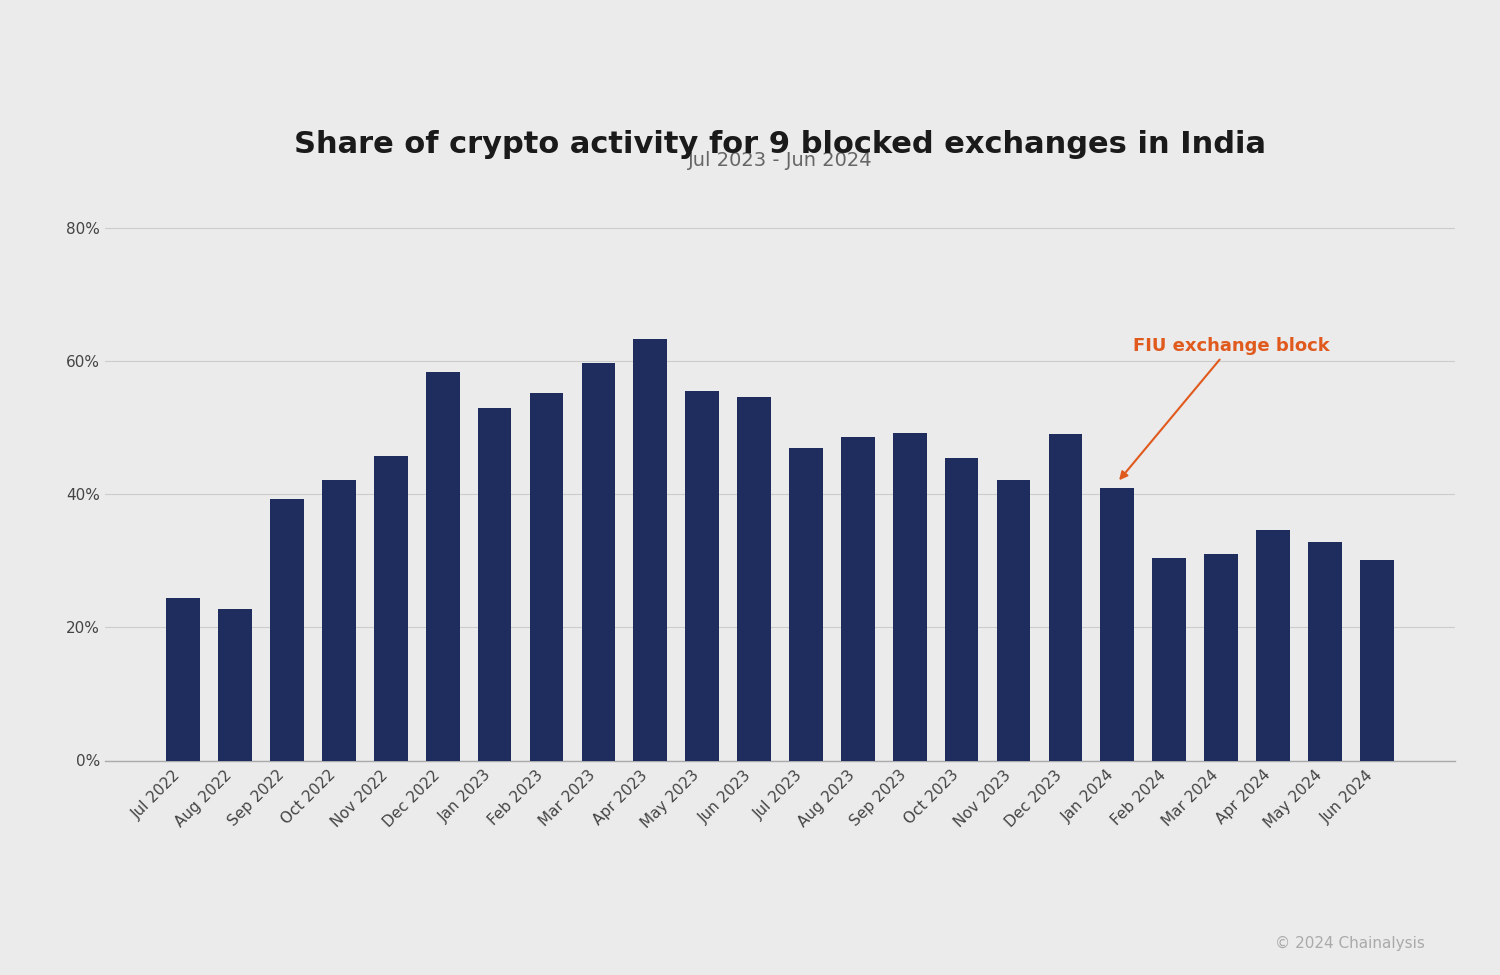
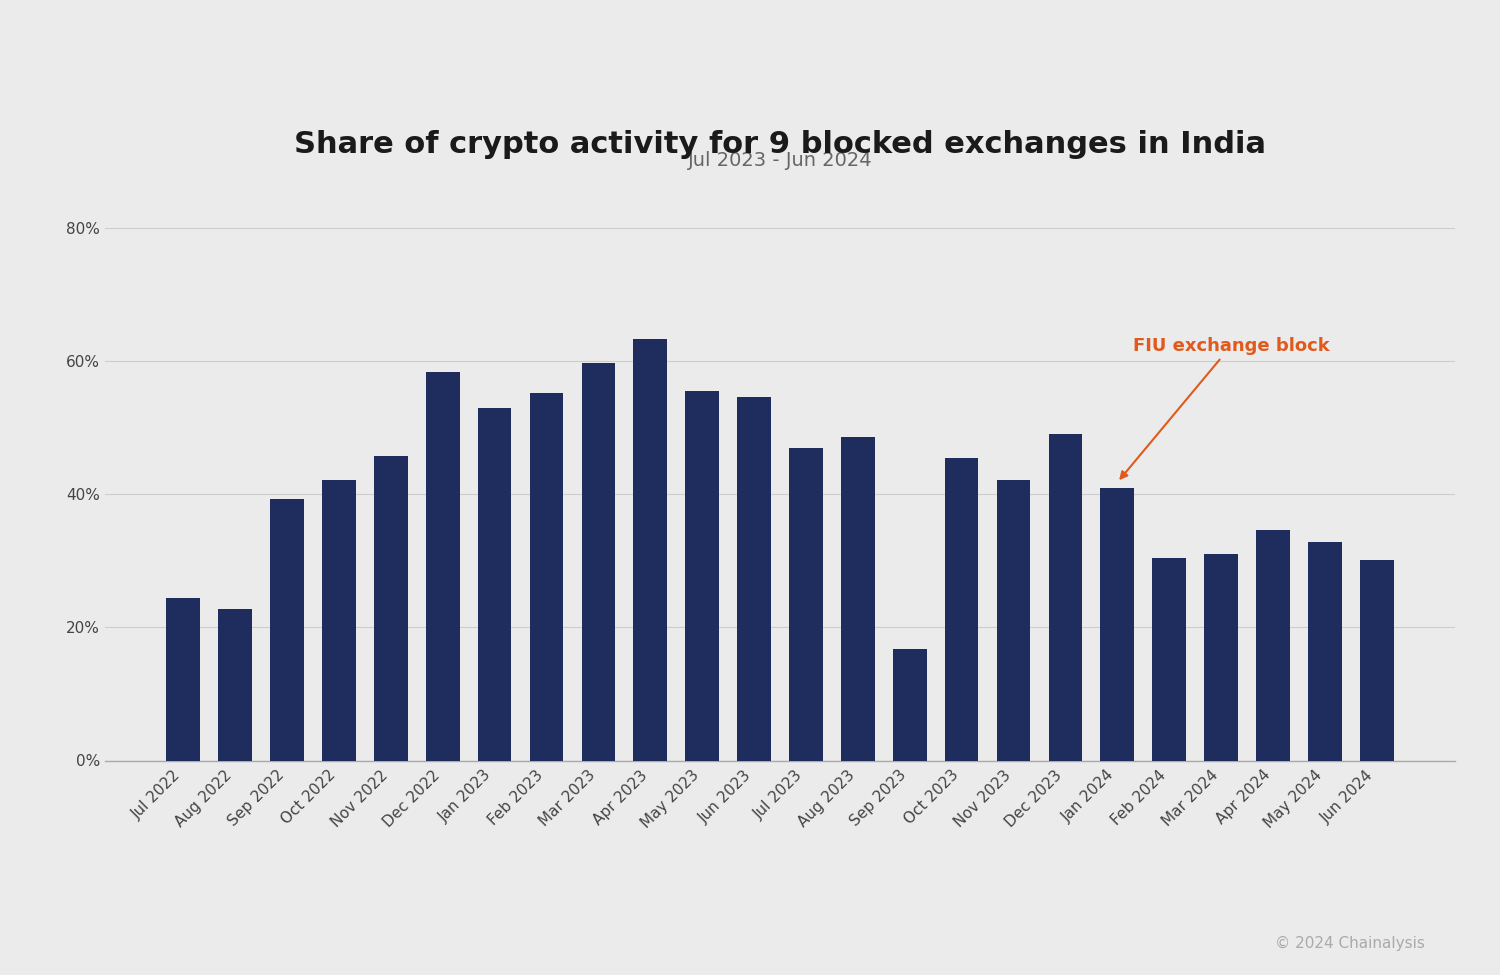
Sep 2023: 49.2% -> 16.8%
